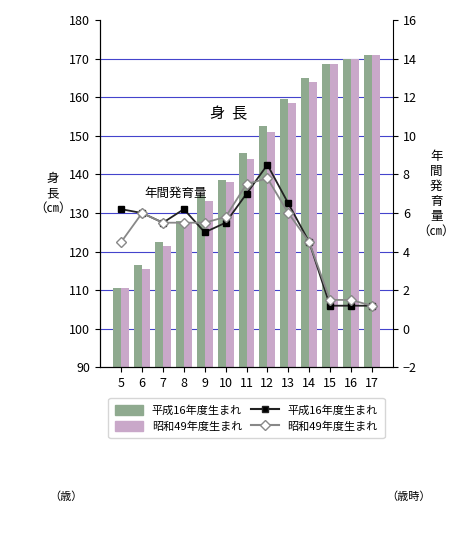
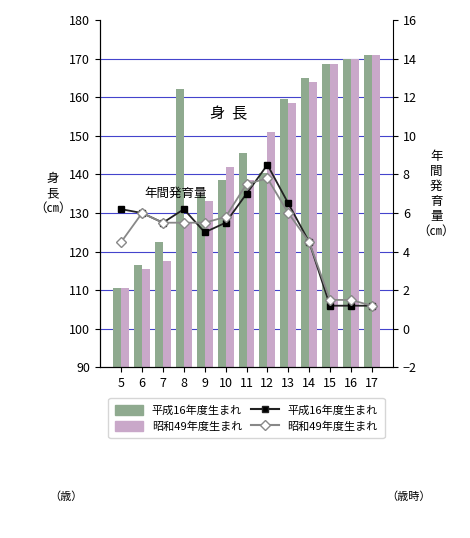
昭和49年度生まれ/7: 121.5 -> 117.5
平成16年度生まれ/8: 128.0 -> 162.0
昭和49年度生まれ/10: 138.0 -> 142.0
昭和49年度生まれ/11: 144.0 -> 138.5
平成16年度生まれ/12: 152.5 -> 140.5
